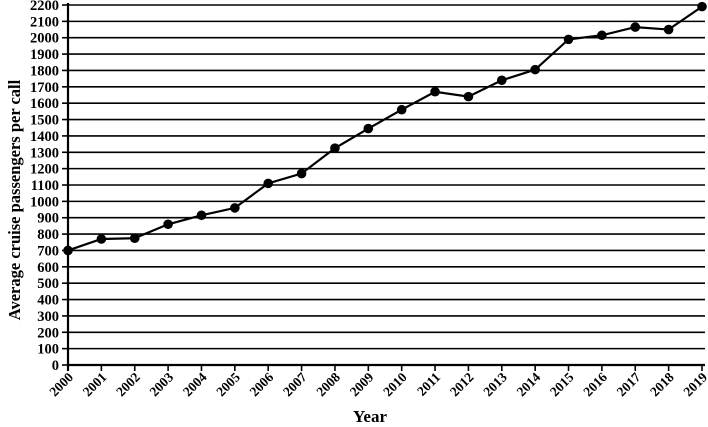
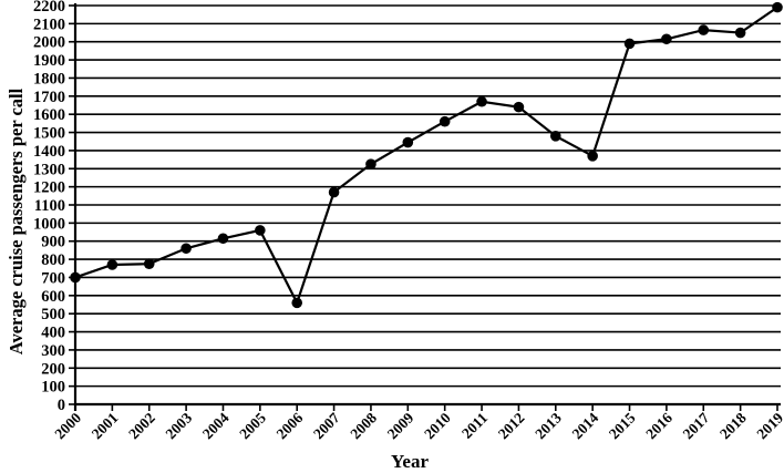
2006: 1110 -> 560
2013: 1740 -> 1480
2014: 1800 -> 1370
